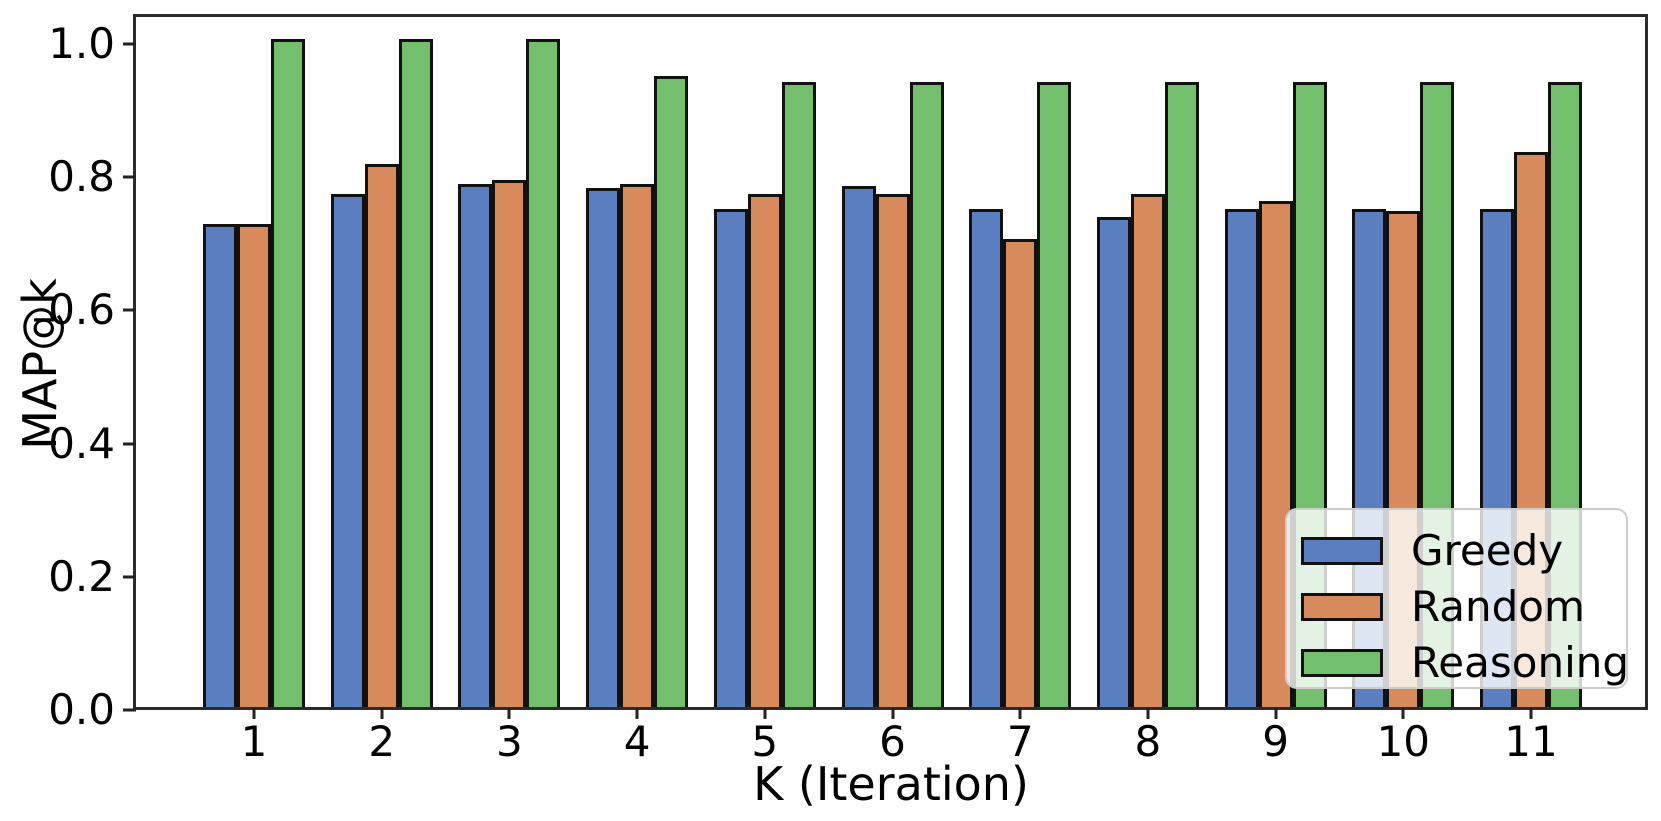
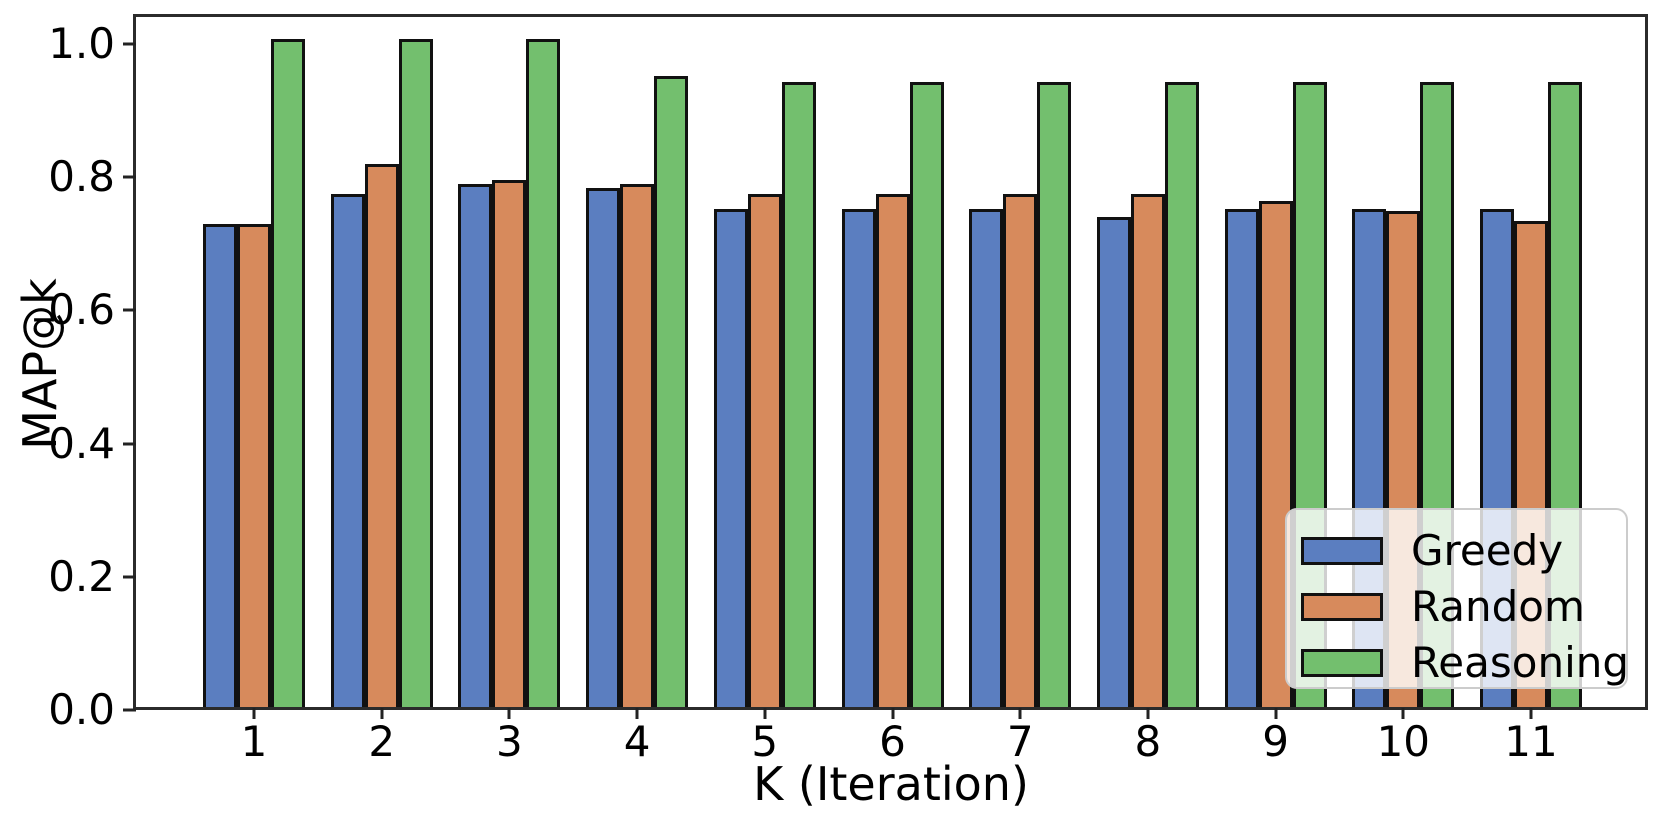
Greedy/6: 0.78 -> 0.74
Random/7: 0.70 -> 0.77
Random/11: 0.83 -> 0.73
